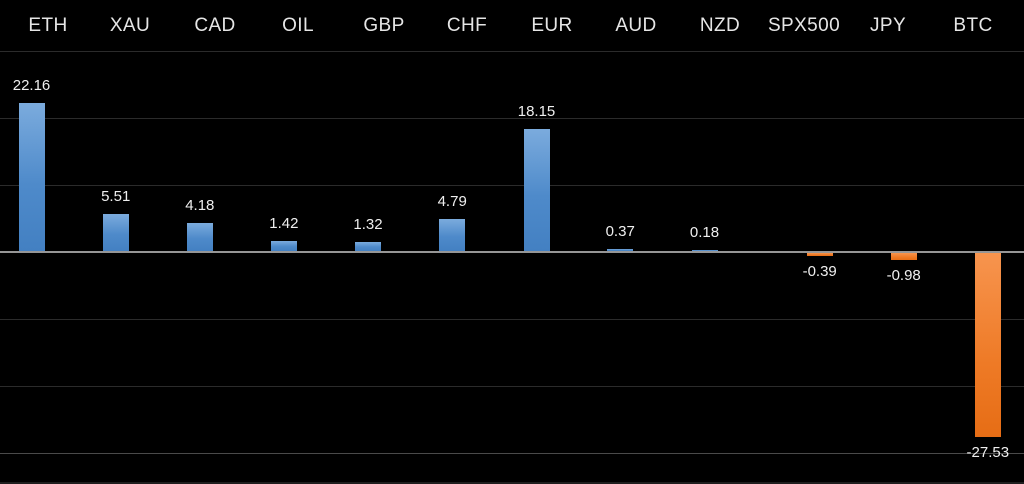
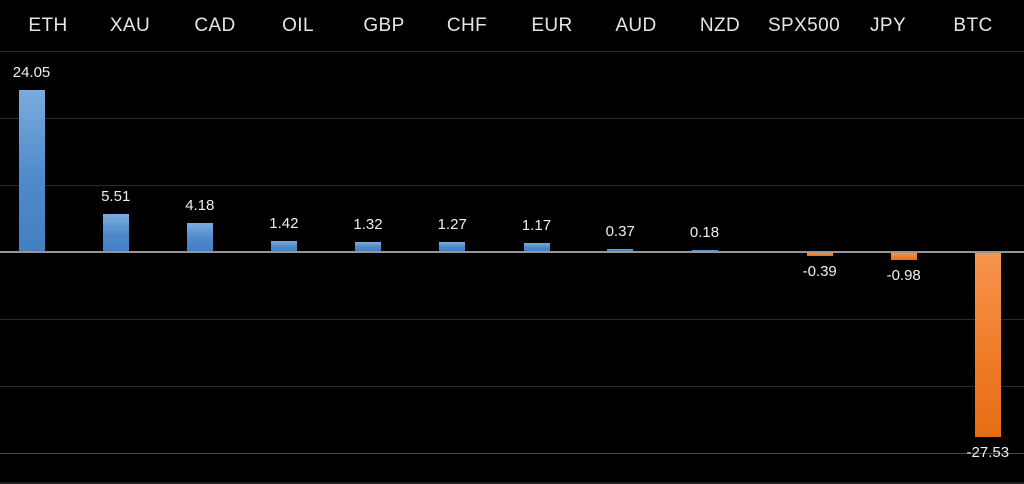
ETH: 22.16 -> 24.05
CHF: 4.79 -> 1.27
EUR: 18.15 -> 1.17
